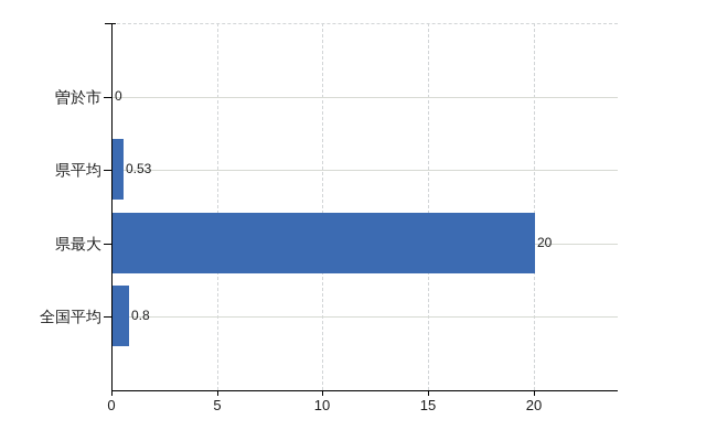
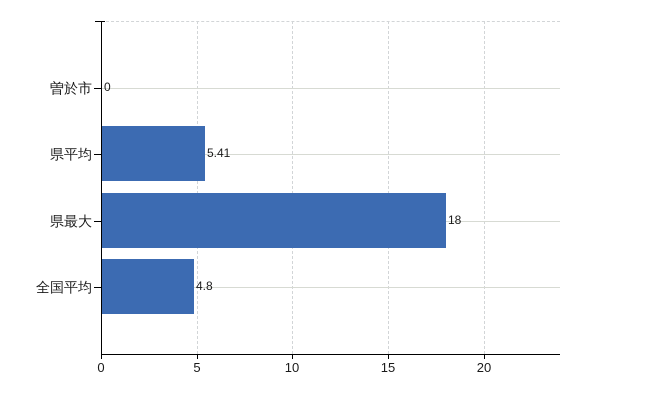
県平均: 0.53 -> 5.41
県最大: 20 -> 18
全国平均: 0.8 -> 4.8
